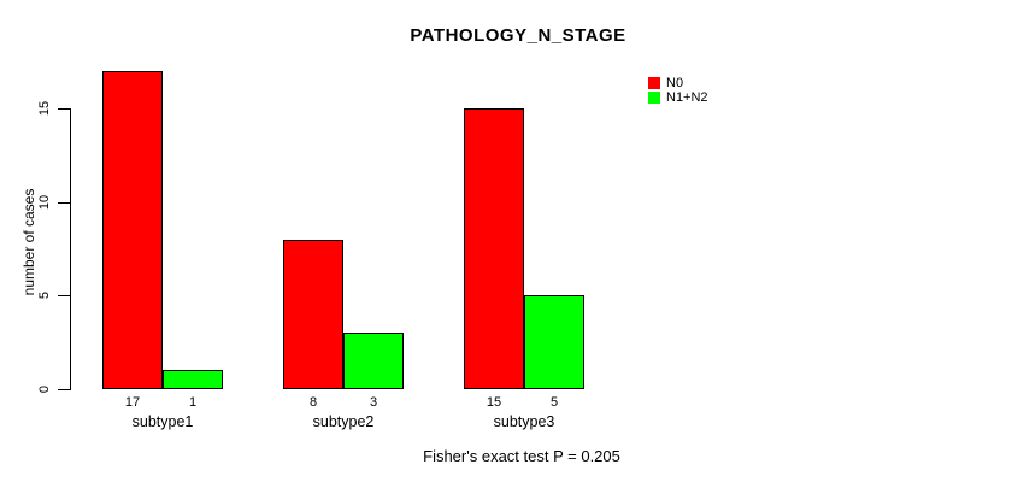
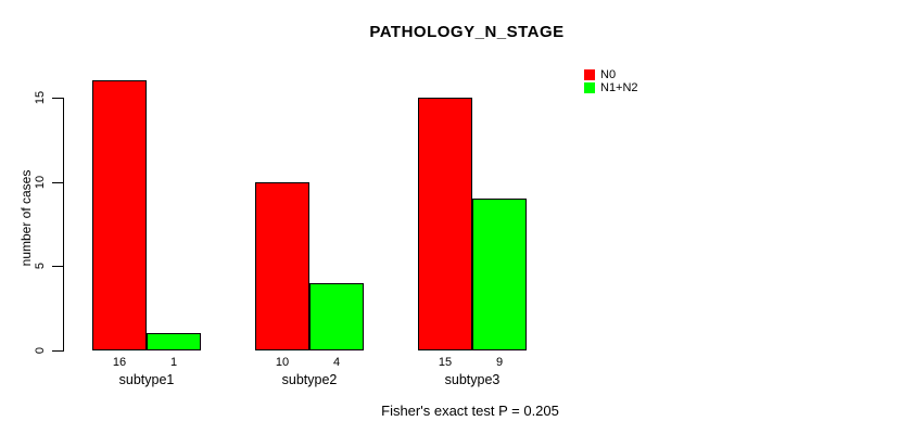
N0/subtype1: 17 -> 16
N0/subtype2: 8 -> 10
N1+N2/subtype2: 3 -> 4
N1+N2/subtype3: 5 -> 9
